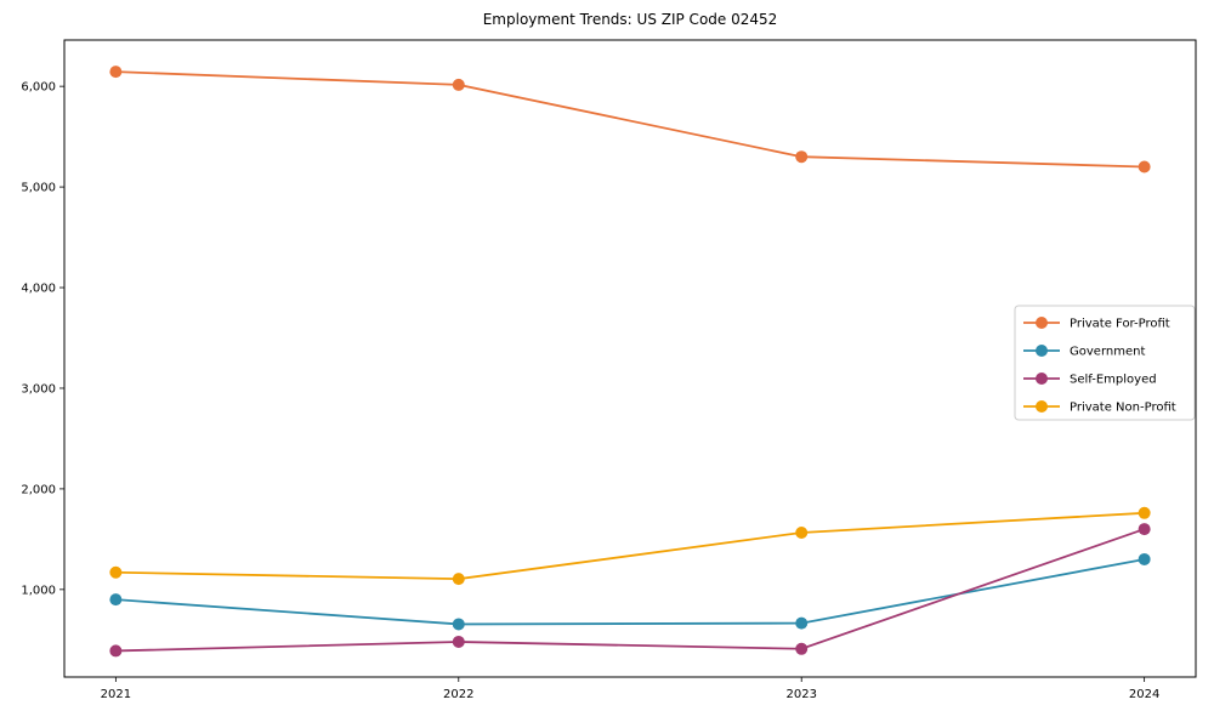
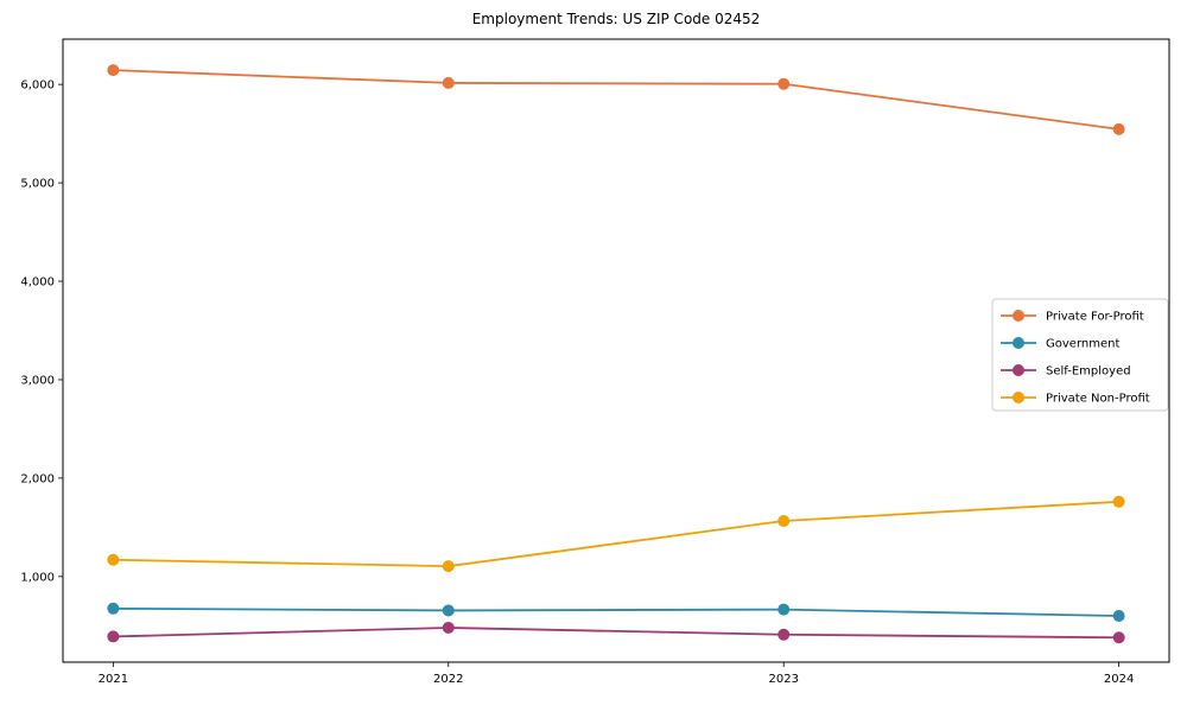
Government/2021: 900 -> 700
Private For-Profit/2023: 5300 -> 6000
Private For-Profit/2024: 5200 -> 5500
Government/2024: 1300 -> 600
Self-Employed/2024: 1600 -> 400
